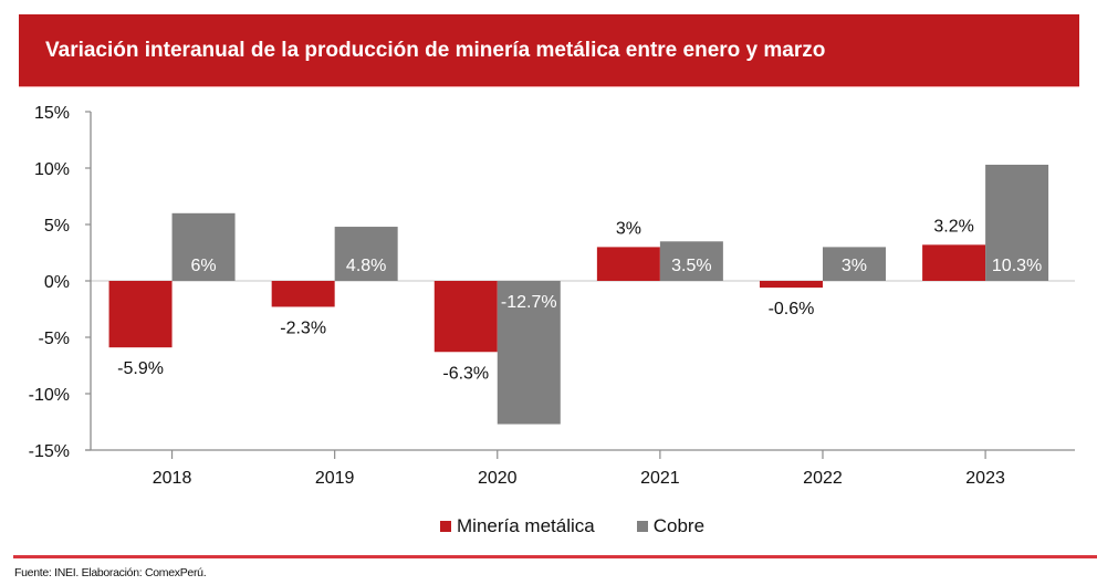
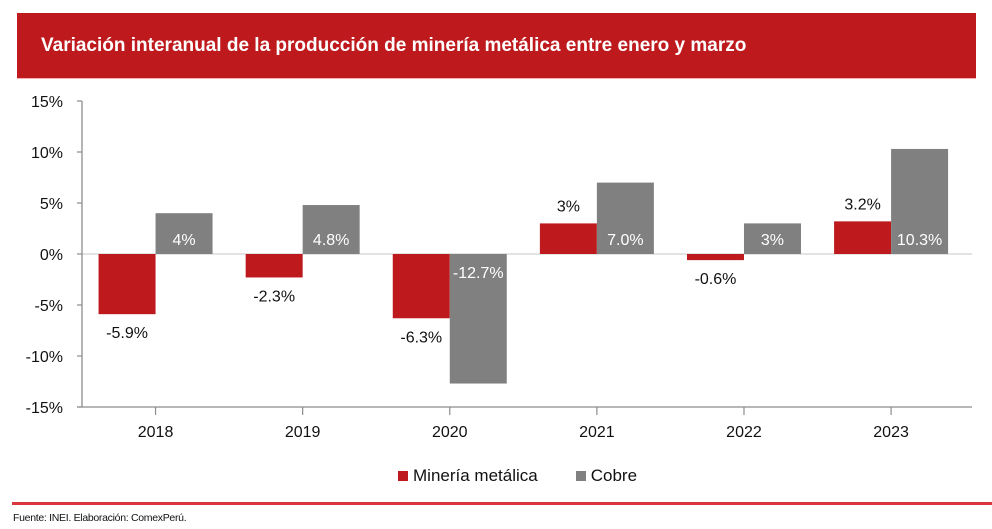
Cobre/2018: 6% -> 4%
Cobre/2021: 3.5% -> 7.0%
